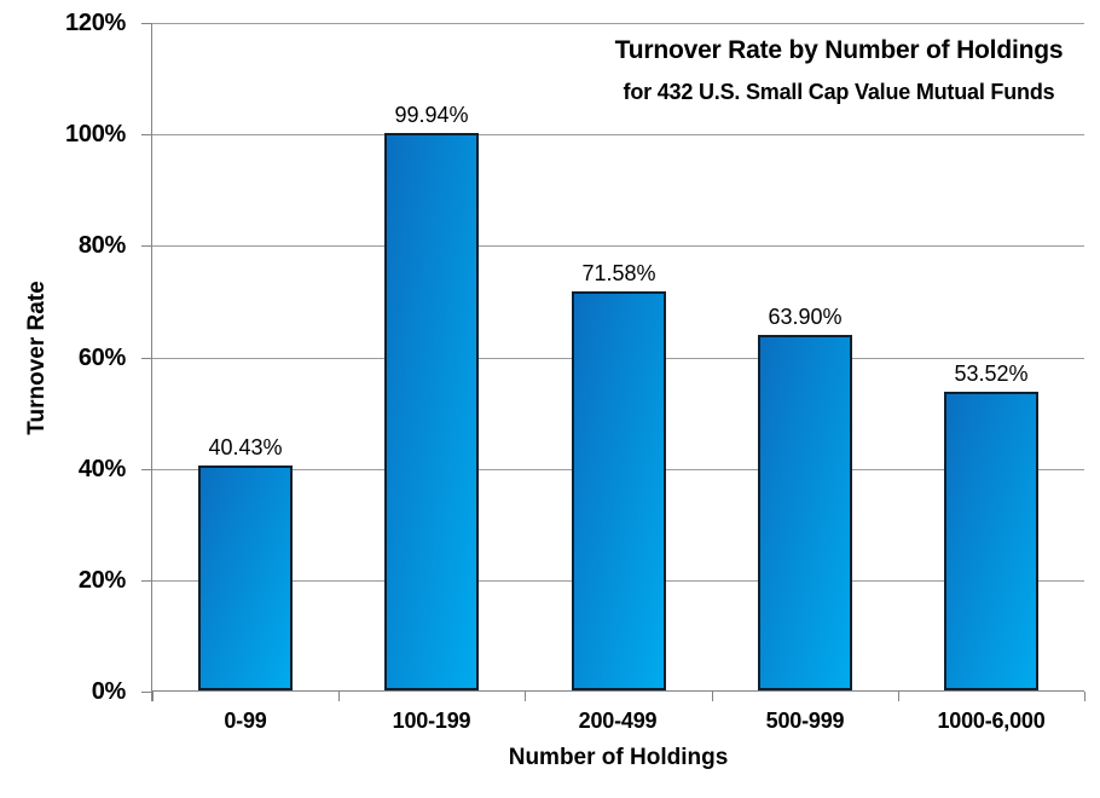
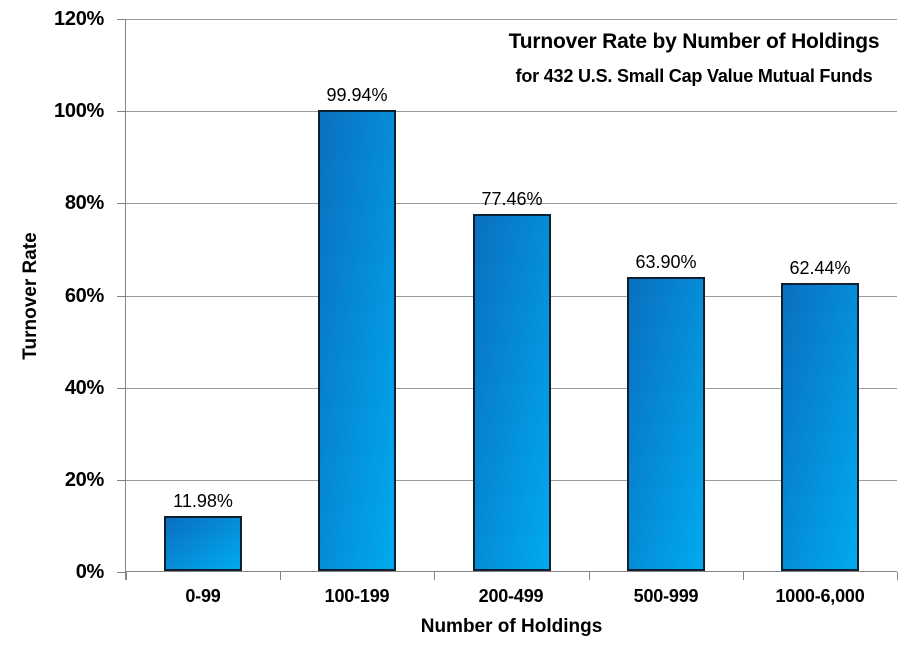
0-99: 40.43% -> 11.98%
200-499: 71.58% -> 77.46%
1000-6,000: 53.52% -> 62.44%
